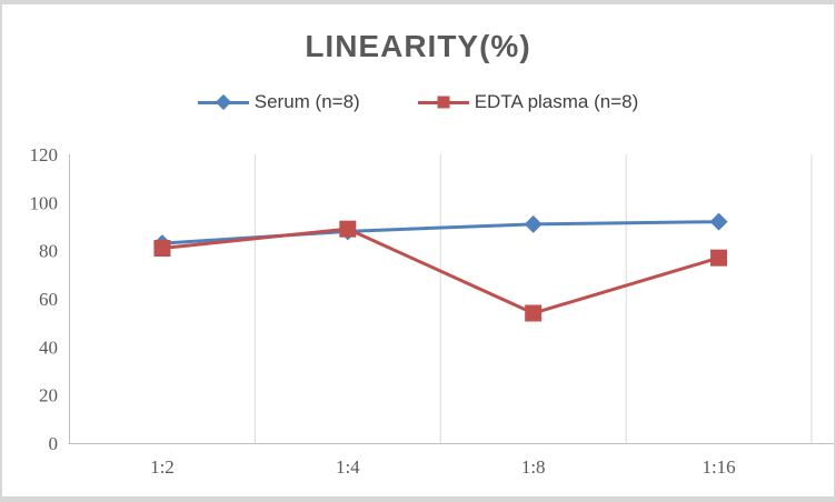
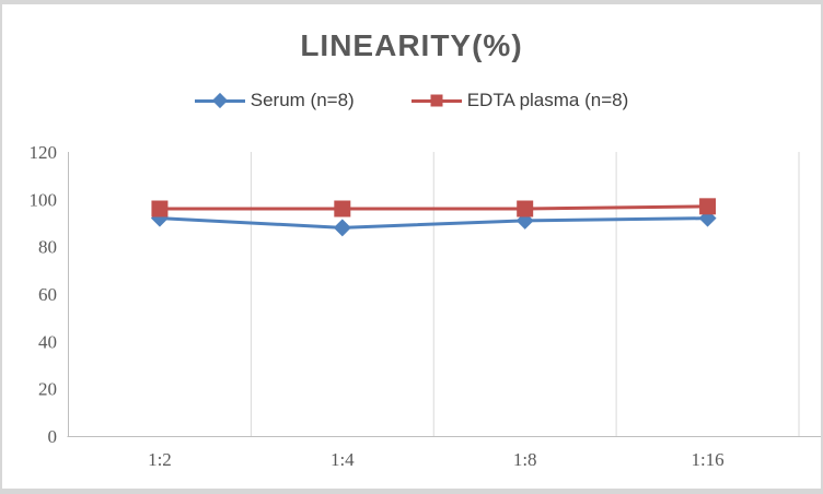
Serum (n=8)/1:2: 83 -> 92
EDTA plasma (n=8)/1:2: 81 -> 96
EDTA plasma (n=8)/1:4: 89 -> 96
EDTA plasma (n=8)/1:8: 54 -> 96
EDTA plasma (n=8)/1:16: 77 -> 97
